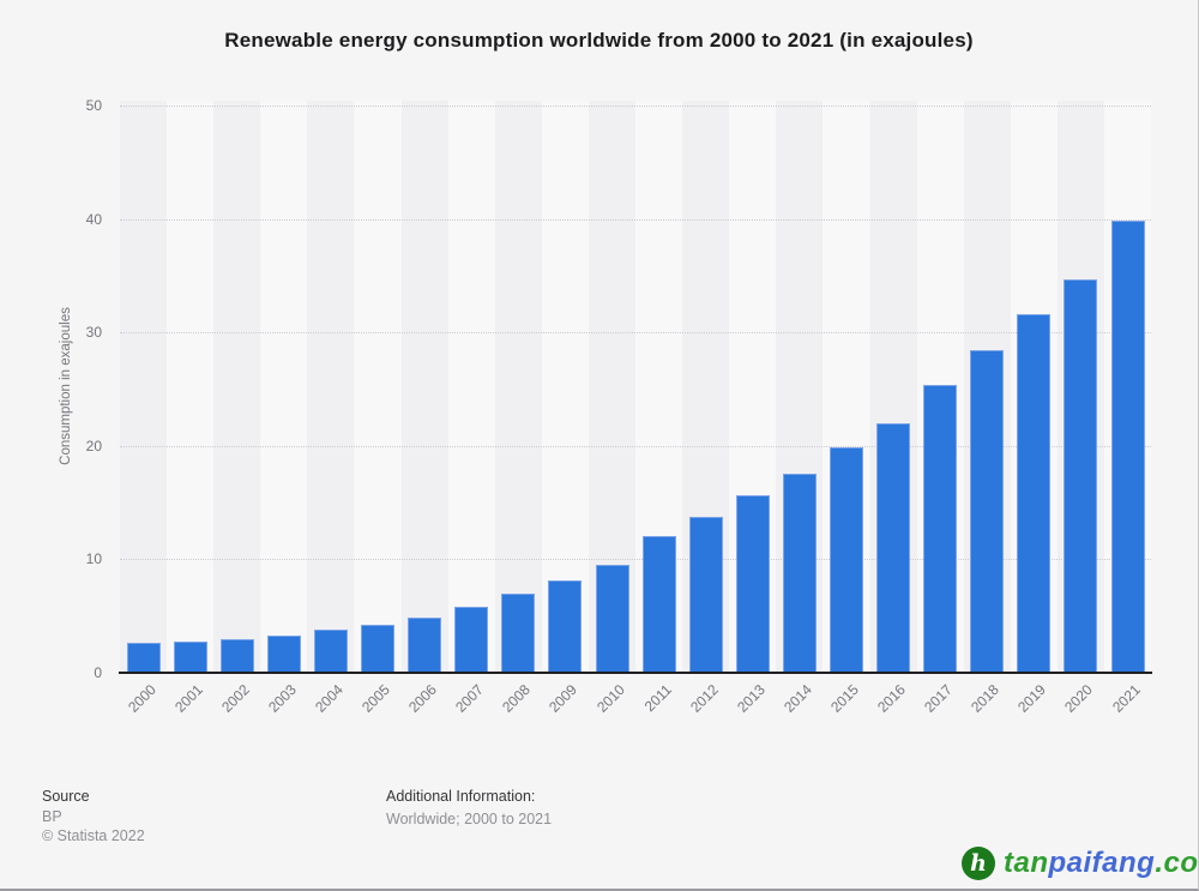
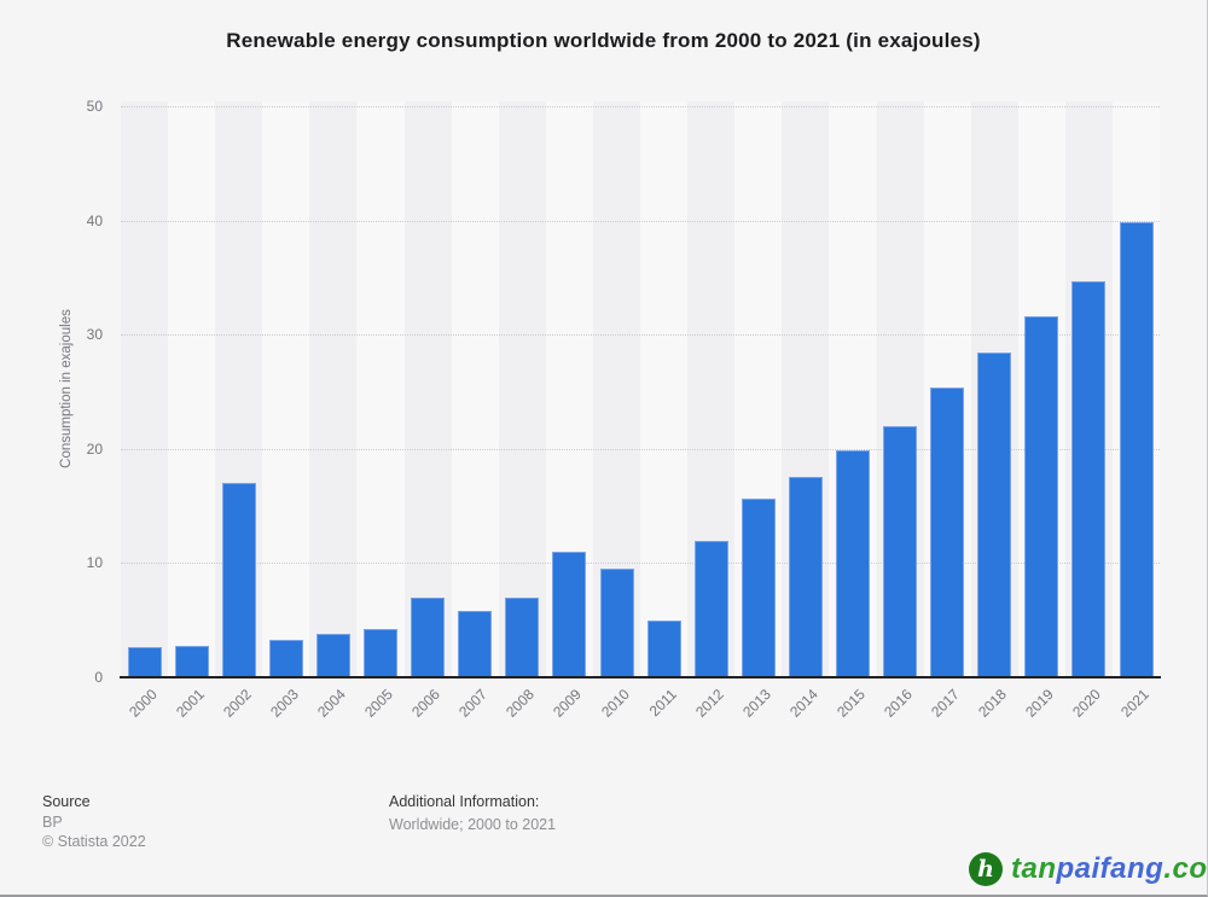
2002: 3 -> 17
2006: 5 -> 7
2009: 8 -> 11
2011: 12 -> 5
2012: 14 -> 12
